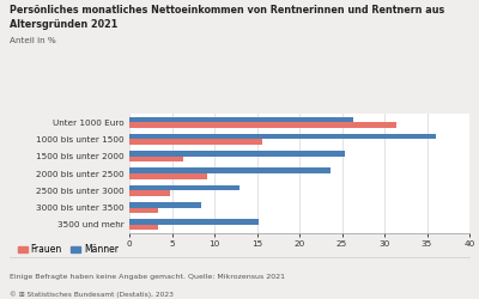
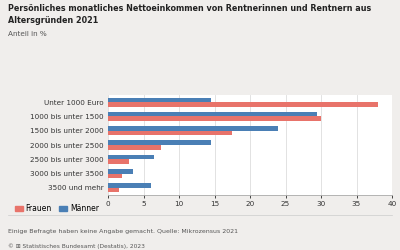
Männer/Unter 1000 Euro: 26.4 -> 14.5
Frauen/Unter 1000 Euro: 31.4 -> 38.0
Männer/1000 bis unter 1500: 36.0 -> 29.5
Frauen/1000 bis unter 1500: 15.6 -> 30.0
Männer/1500 bis unter 2000: 25.4 -> 24.0
Frauen/1500 bis unter 2000: 6.4 -> 17.5
Männer/2000 bis unter 2500: 23.6 -> 14.5
Frauen/2000 bis unter 2500: 9.2 -> 7.5
Männer/2500 bis unter 3000: 13.0 -> 6.5
Frauen/2500 bis unter 3000: 4.8 -> 3.0
Männer/3000 bis unter 3500: 8.4 -> 3.5
Frauen/3000 bis unter 3500: 3.4 -> 2.0
Männer/3500 und mehr: 15.2 -> 6.0
Frauen/3500 und mehr: 3.4 -> 1.5
